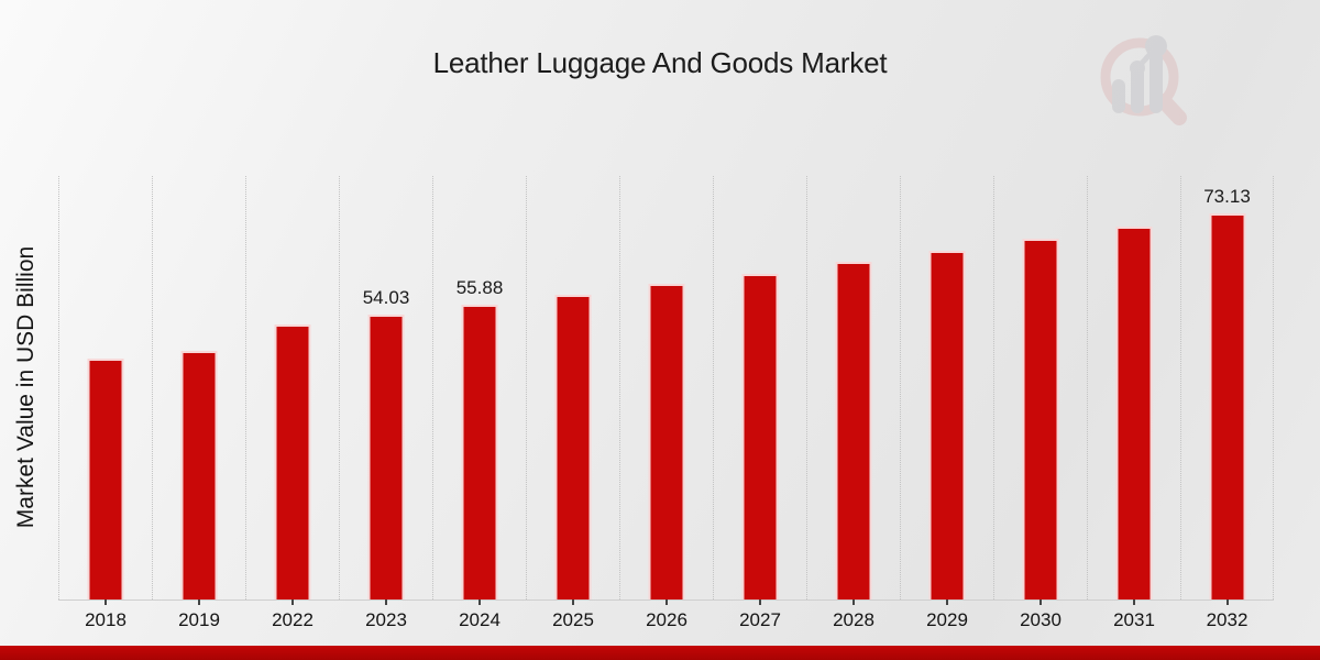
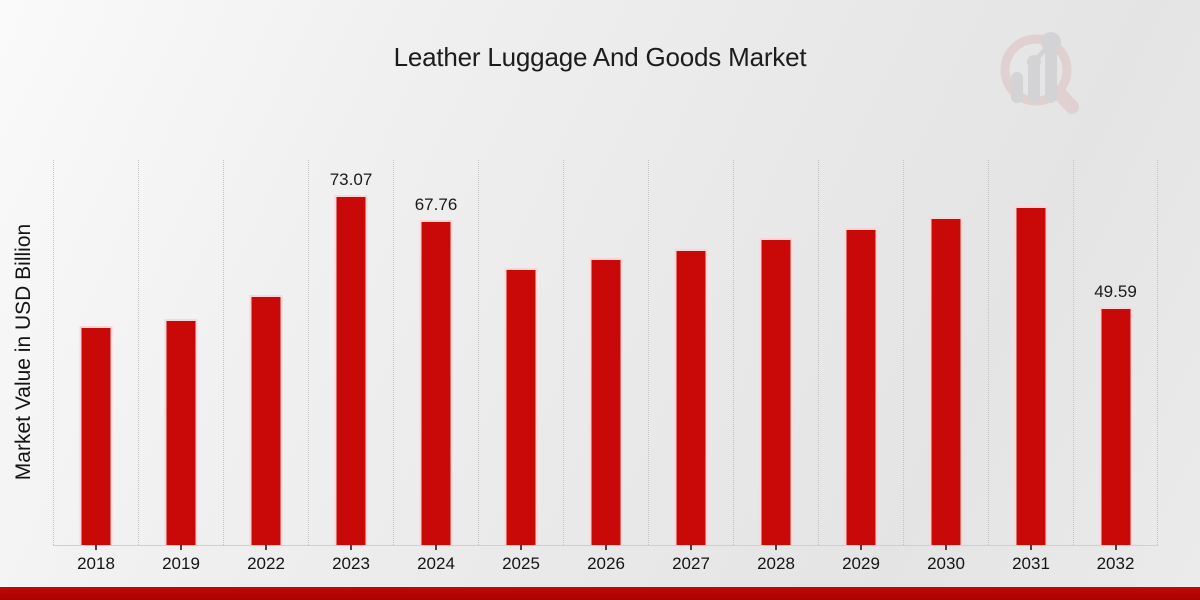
2023: 54.03 -> 73.07
2024: 55.88 -> 67.76
2032: 73.13 -> 49.59
